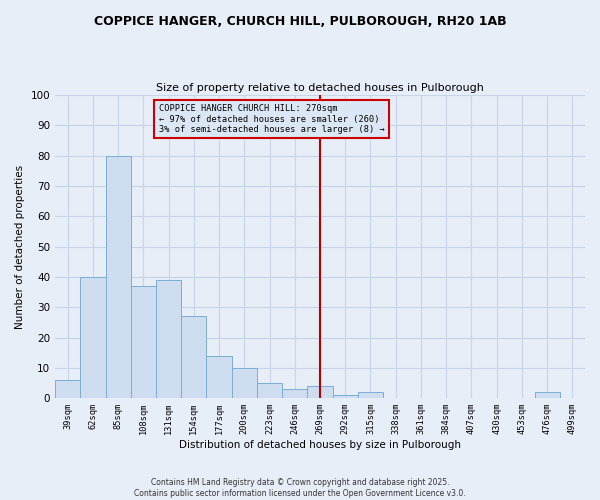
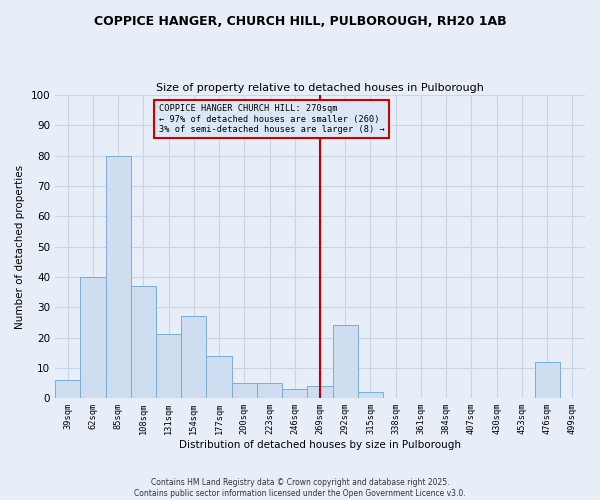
131sqm: 39 -> 21
200sqm: 10 -> 5
292sqm: 1 -> 24
476sqm: 2 -> 12
